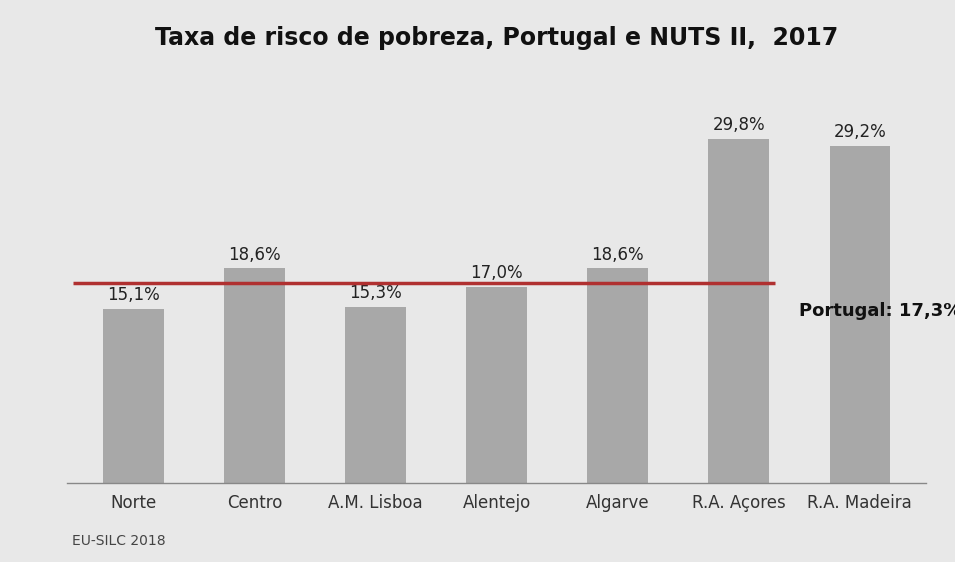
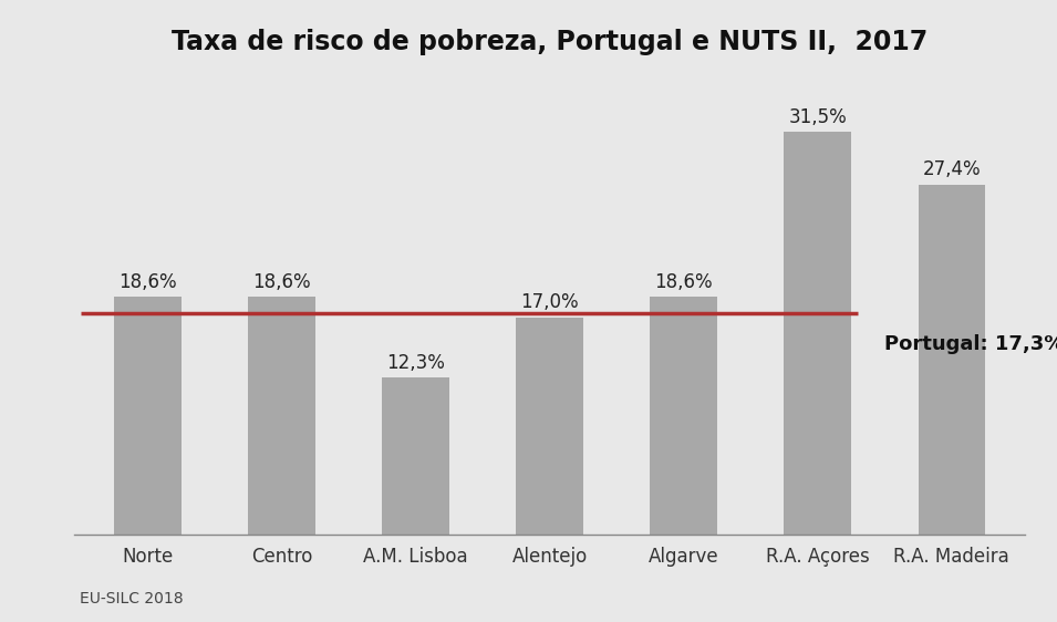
Norte: 15,1% -> 18,6%
A.M. Lisboa: 15,3% -> 12,3%
R.A. Açores: 29,8% -> 31,5%
R.A. Madeira: 29,2% -> 27,4%
